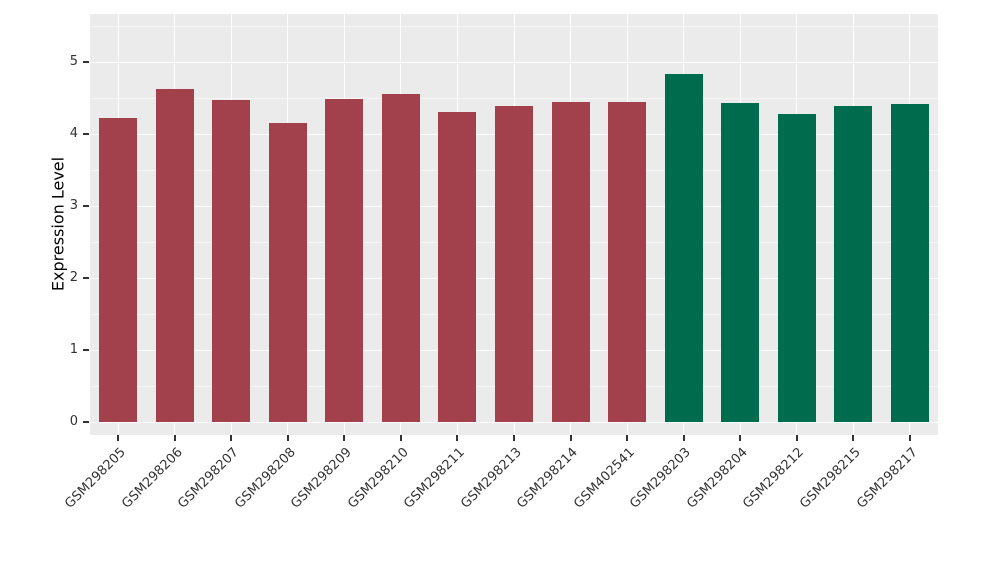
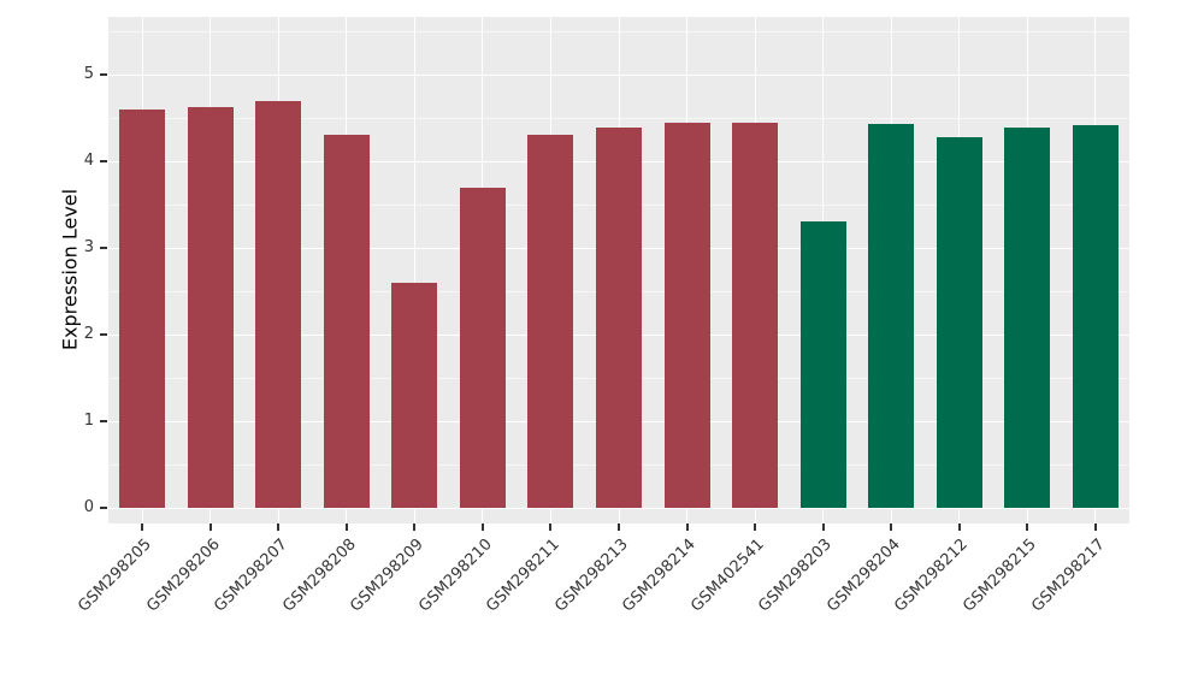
GSM298205: 4.2 -> 4.6
GSM298207: 4.5 -> 4.7
GSM298208: 4.2 -> 4.3
GSM298209: 4.5 -> 2.6
GSM298210: 4.5 -> 3.7
GSM298203: 4.8 -> 3.3
